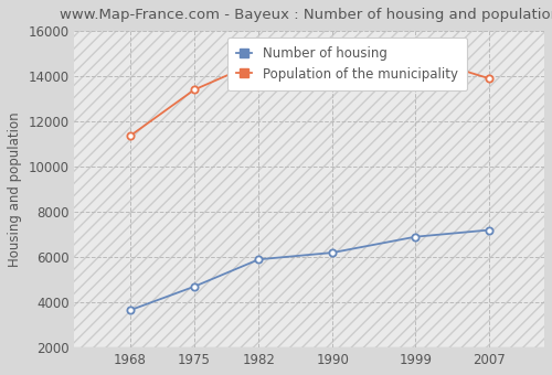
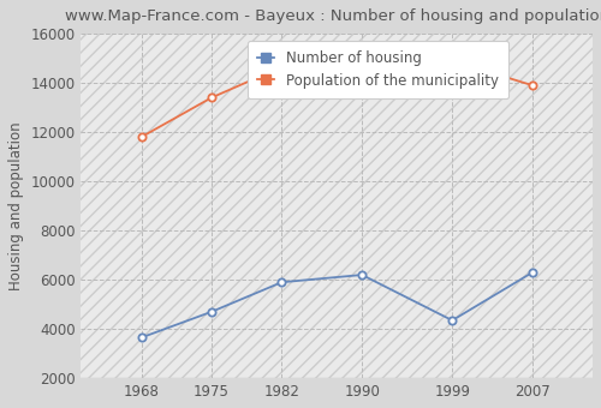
Population of the municipality/1968: 11350 -> 11800
Number of housing/1999: 6900 -> 4350
Number of housing/2007: 7200 -> 6300
